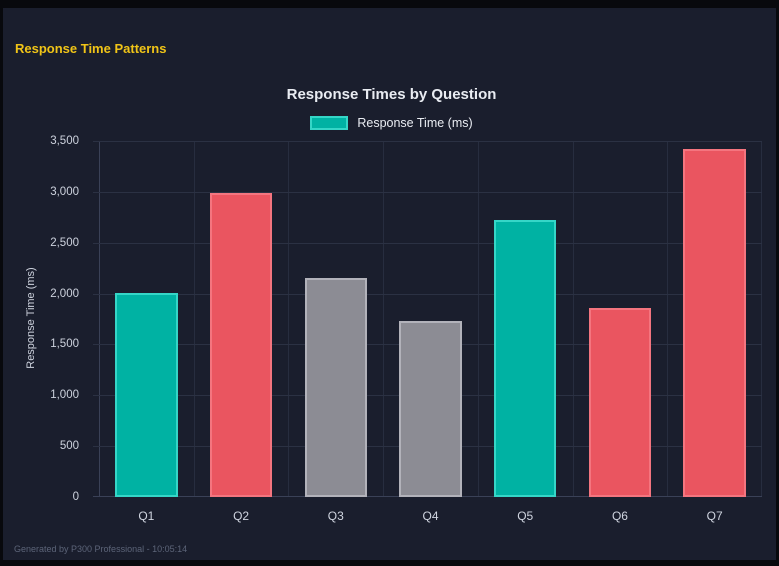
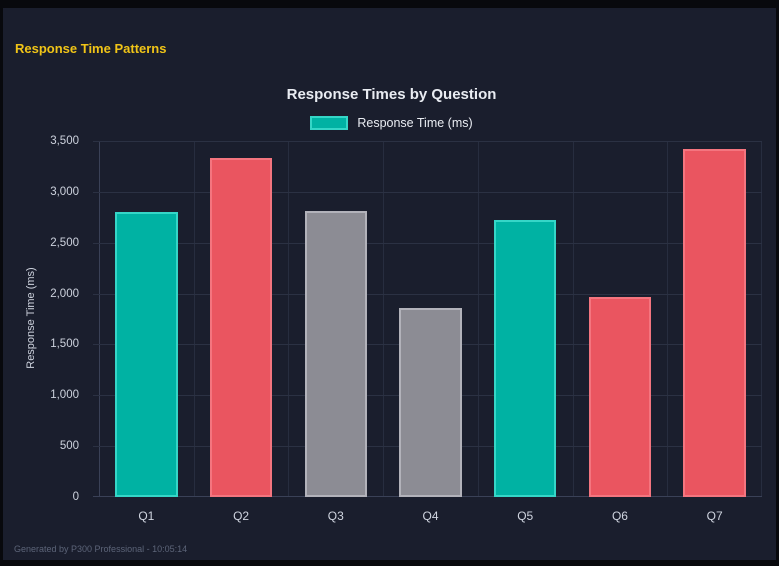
Q1: 2010 -> 2800
Q2: 2990 -> 3330
Q3: 2150 -> 2810
Q4: 1730 -> 1860
Q6: 1860 -> 1970
